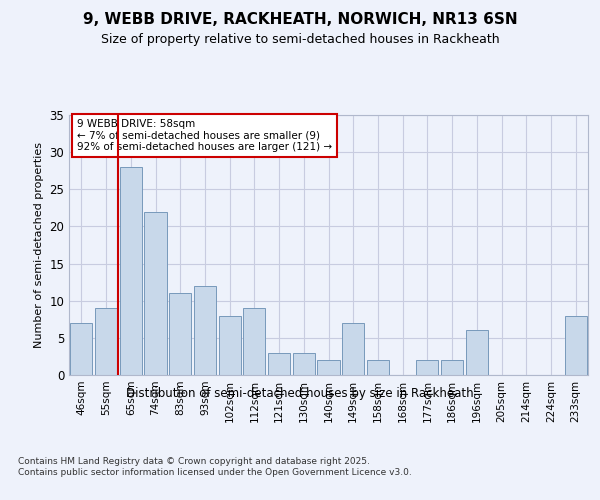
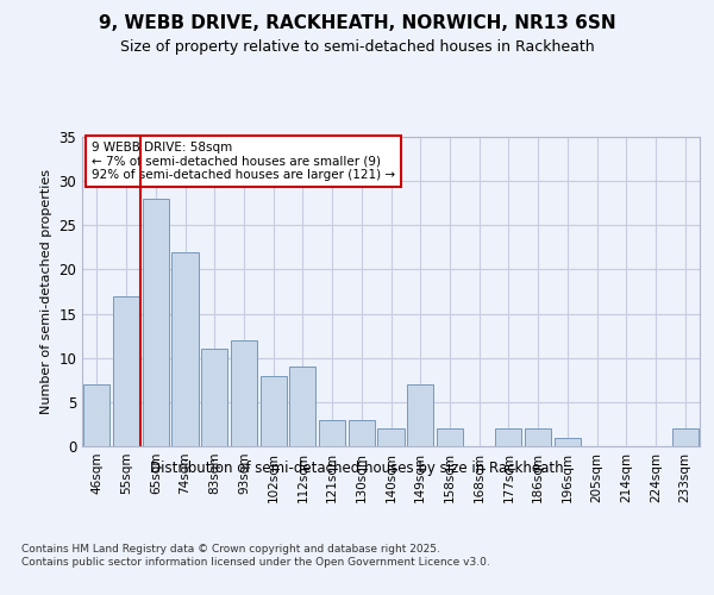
55sqm: 9 -> 17
196sqm: 6 -> 1
233sqm: 8 -> 2
